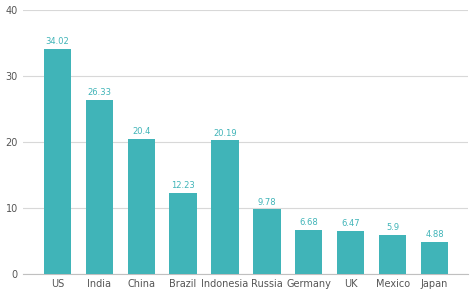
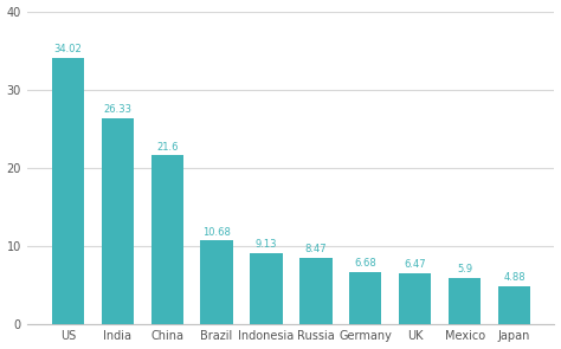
China: 20.4 -> 21.6
Brazil: 12.23 -> 10.68
Indonesia: 20.19 -> 9.13
Russia: 9.78 -> 8.47
